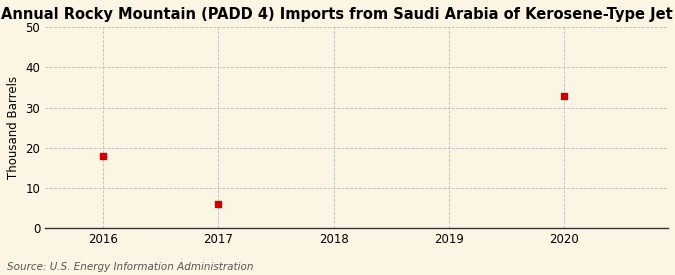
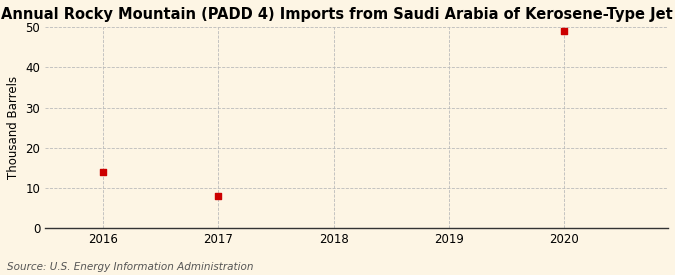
2016: 18 -> 14
2017: 6 -> 8
2020: 33 -> 49
